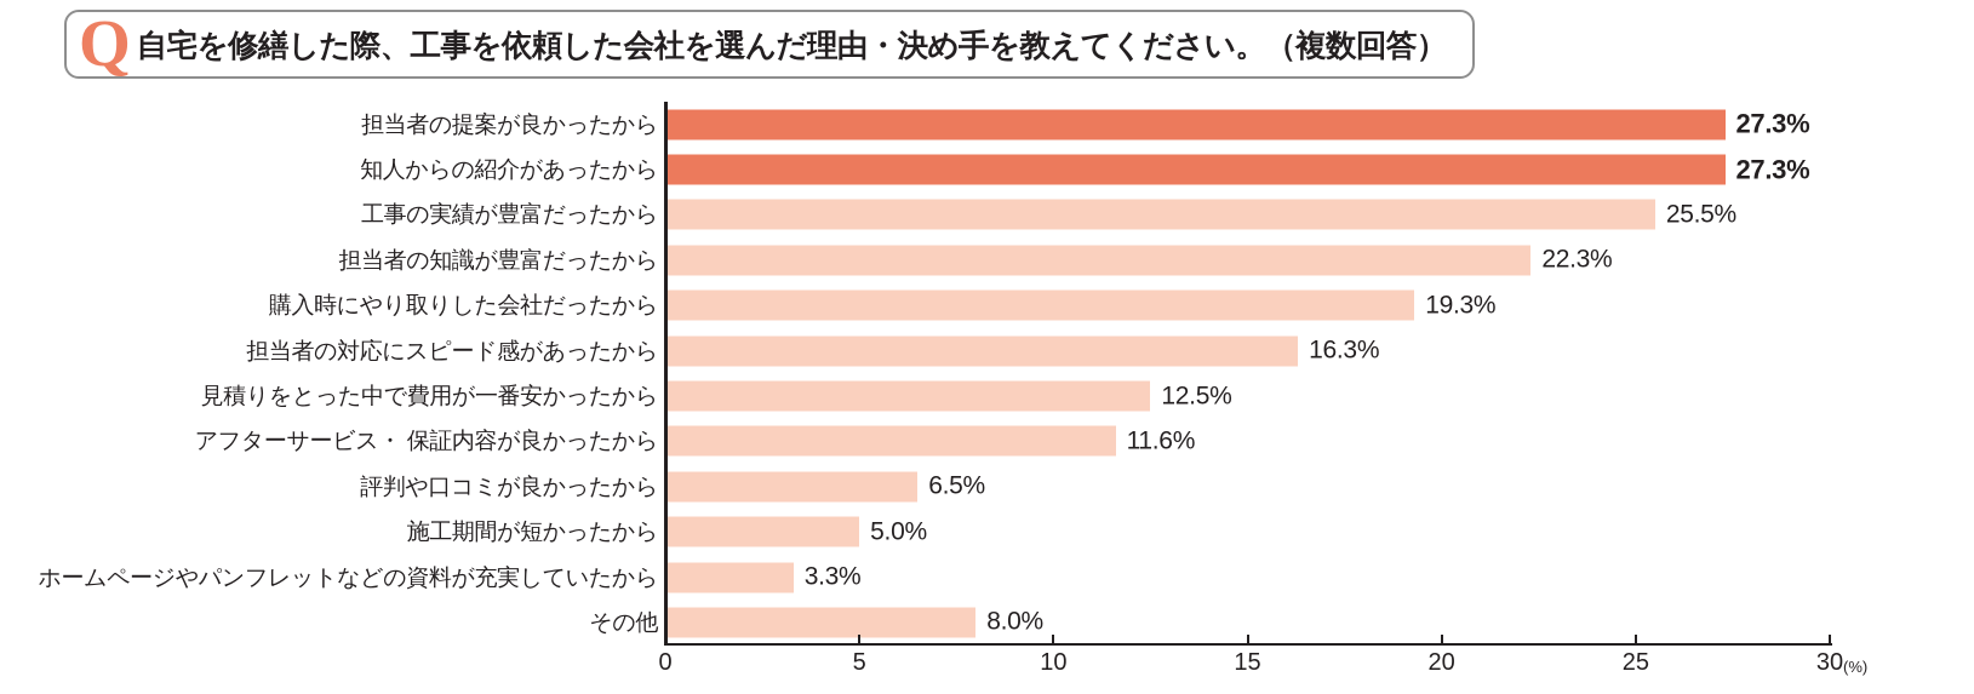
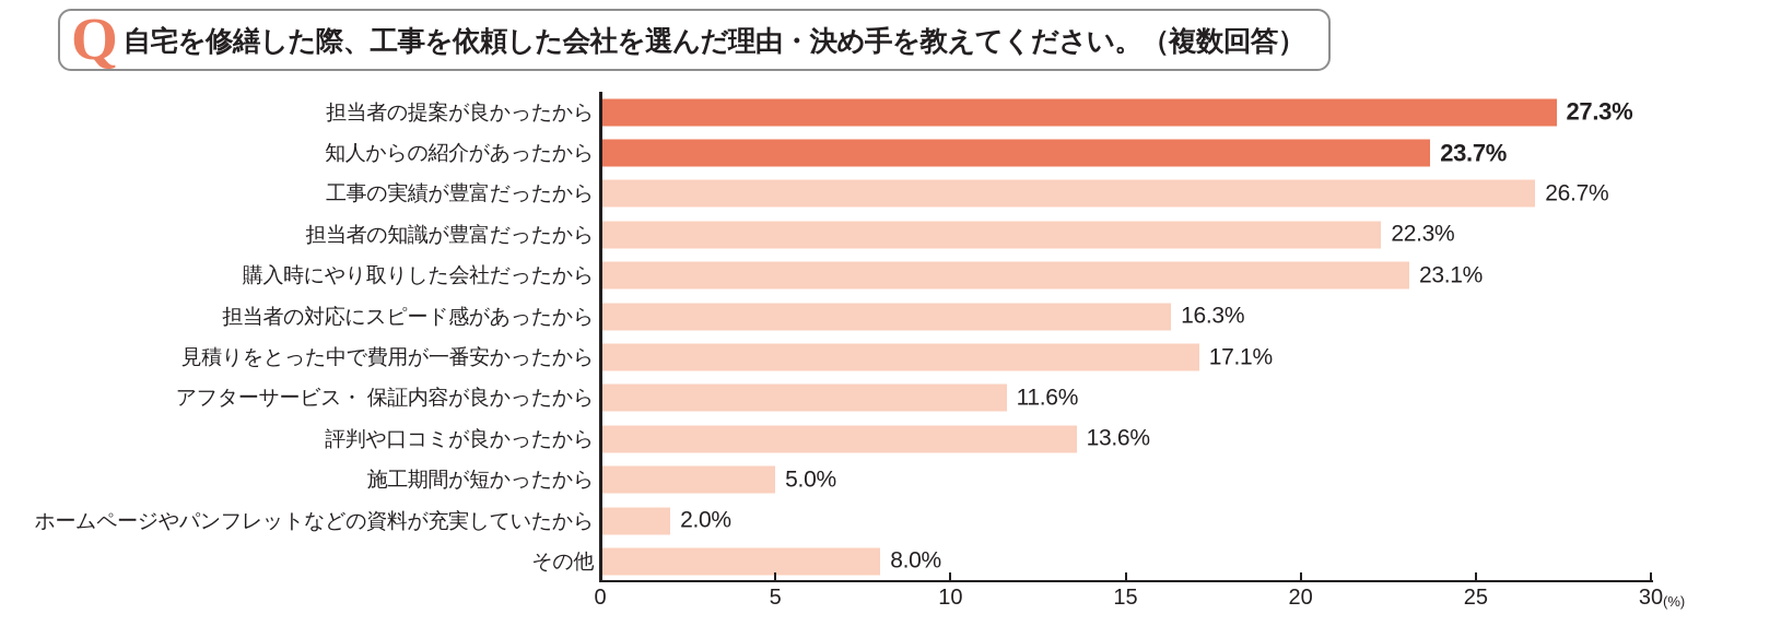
知人からの紹介があったから: 27.3% -> 23.7%
工事の実績が豊富だったから: 25.5% -> 26.7%
購入時にやり取りした会社だったから: 19.3% -> 23.1%
見積りをとった中で費用が一番安かったから: 12.5% -> 17.1%
評判や口コミが良かったから: 6.5% -> 13.6%
ホームページやパンフレットなどの資料が充実していたから: 3.3% -> 2.0%
